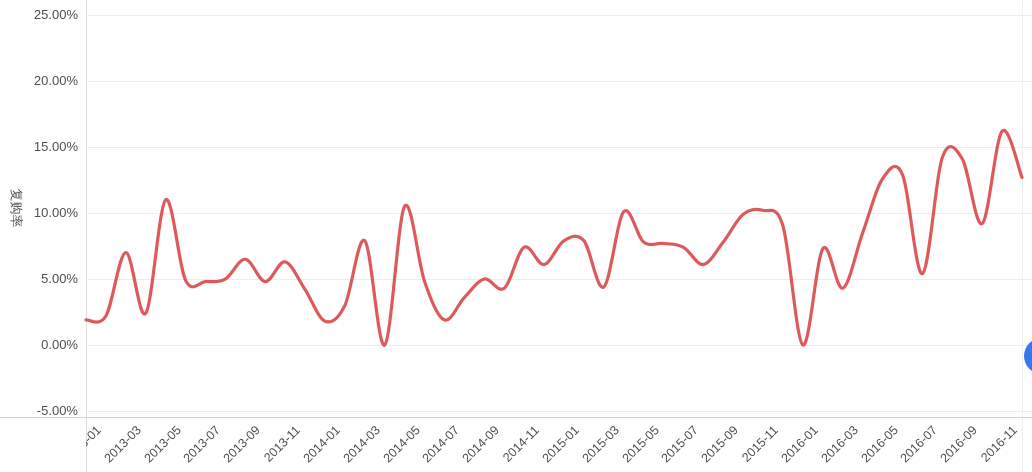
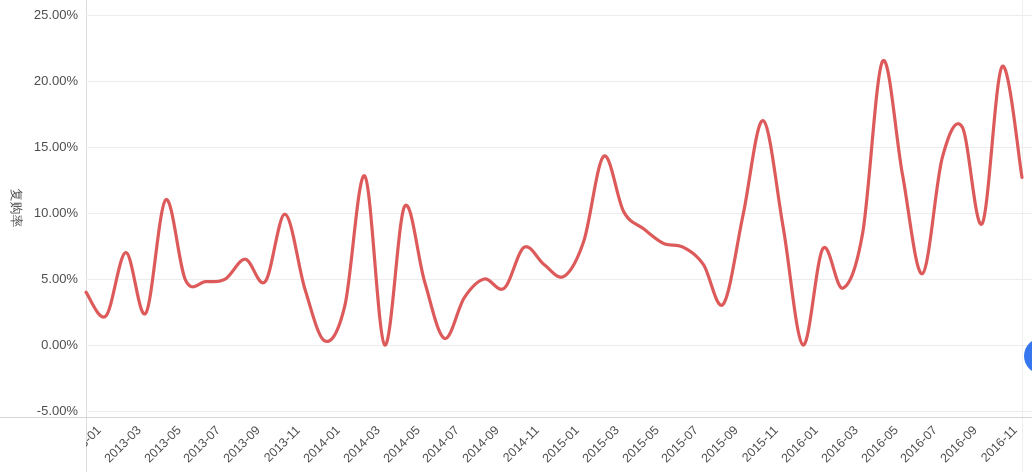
2013-01: 1.9% -> 4.0%
2013-11: 6.3% -> 9.9%
2014-01: 1.8% -> 0.3%
2014-03: 7.9% -> 12.8%
2014-07: 1.9% -> 0.5%
2015-01: 7.9% -> 5.2%
2015-03: 4.4% -> 14.3%
2015-05: 7.8% -> 8.8%
2015-09: 7.8% -> 3.1%
2015-11: 10.2% -> 17.0%
2016-05: 12.6% -> 21.5%
2016-09: 14.1% -> 16.5%
2016-11: 16.2% -> 21.1%
